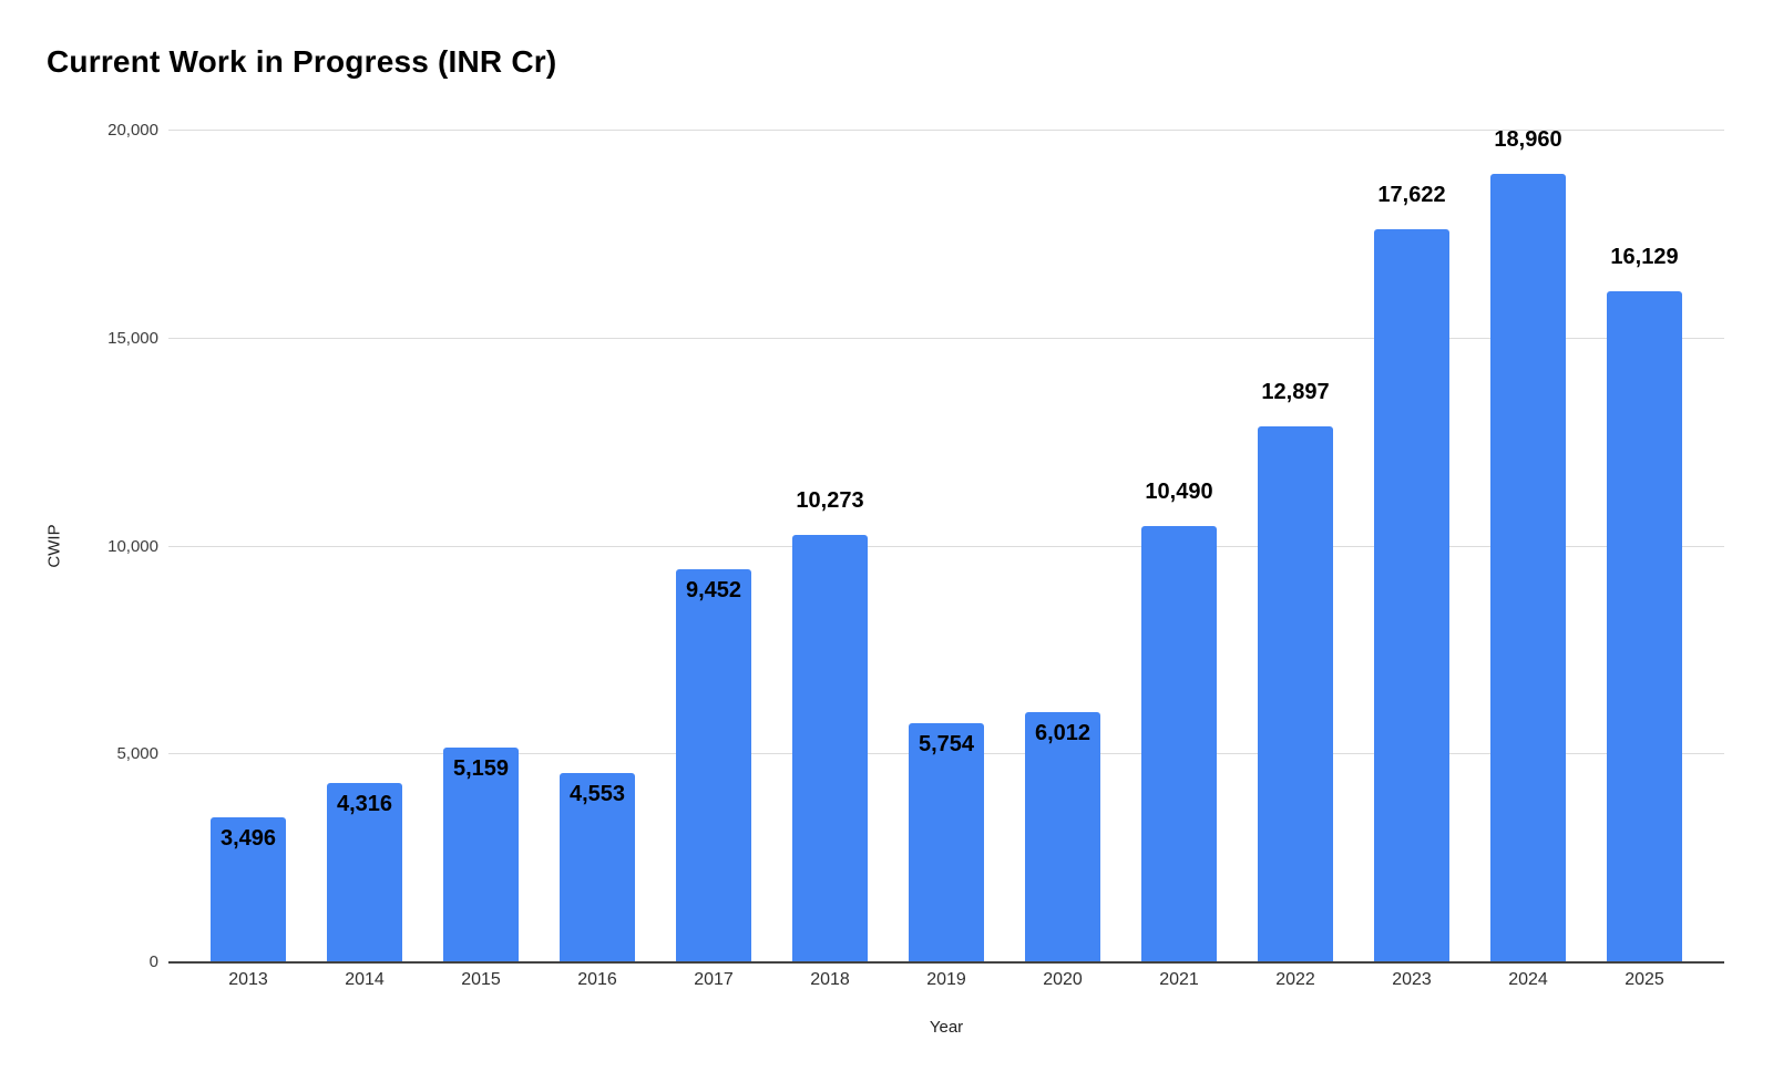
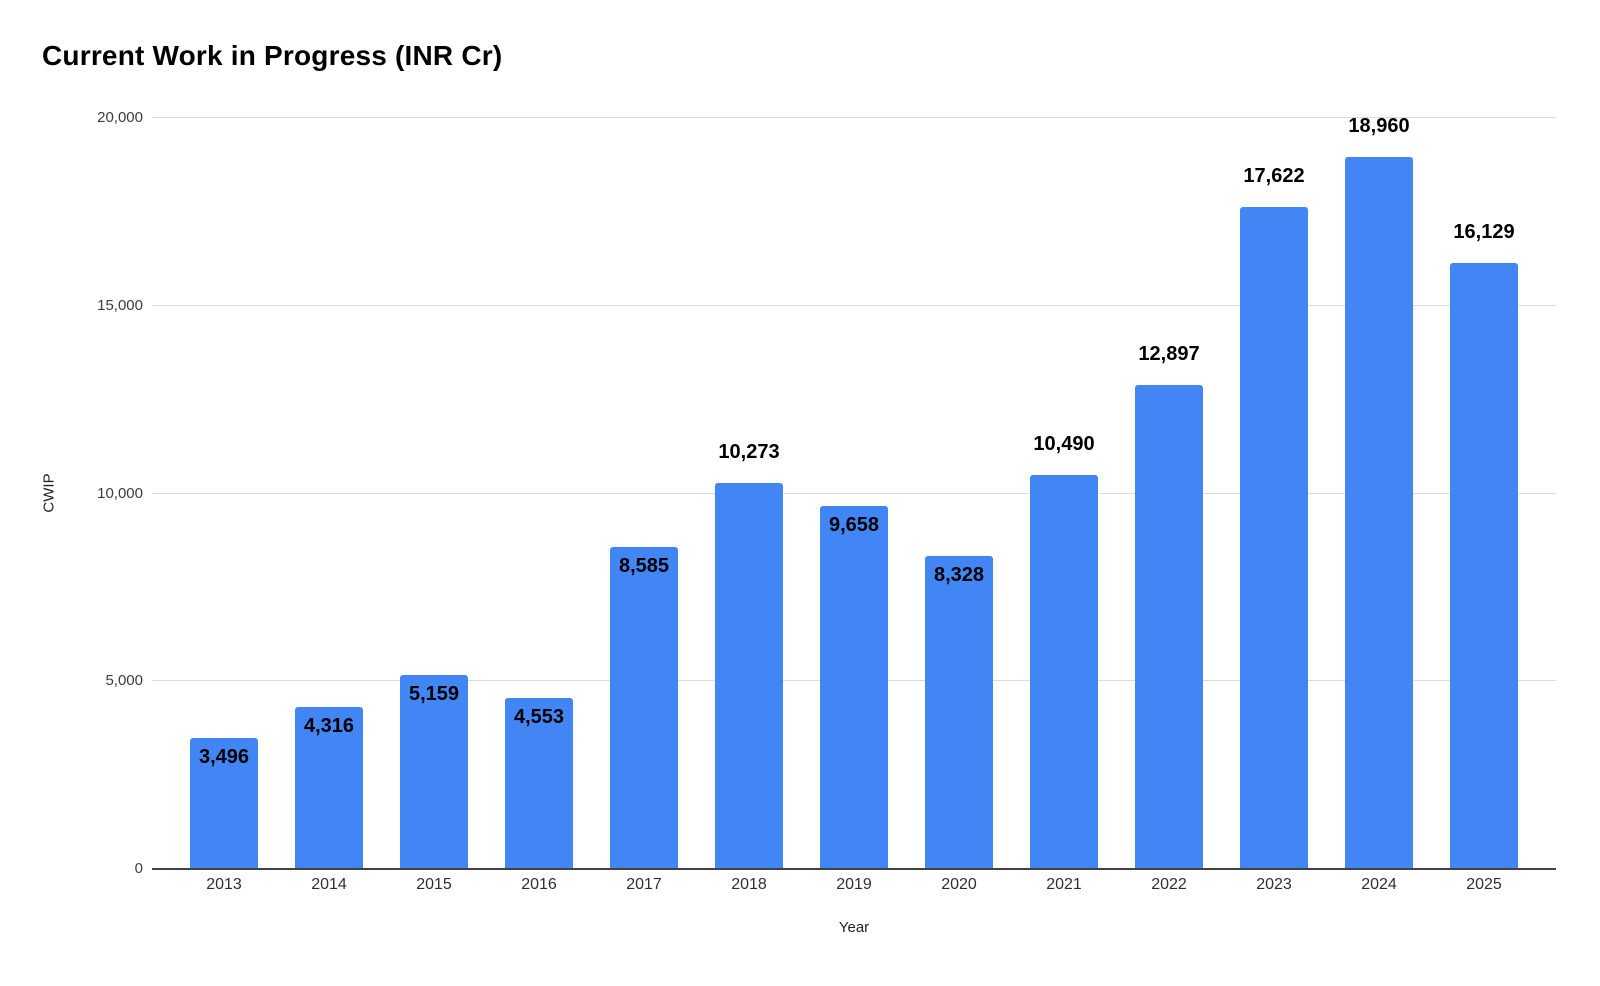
2017: 9,452 -> 8,585
2019: 5,754 -> 9,658
2020: 6,012 -> 8,328
